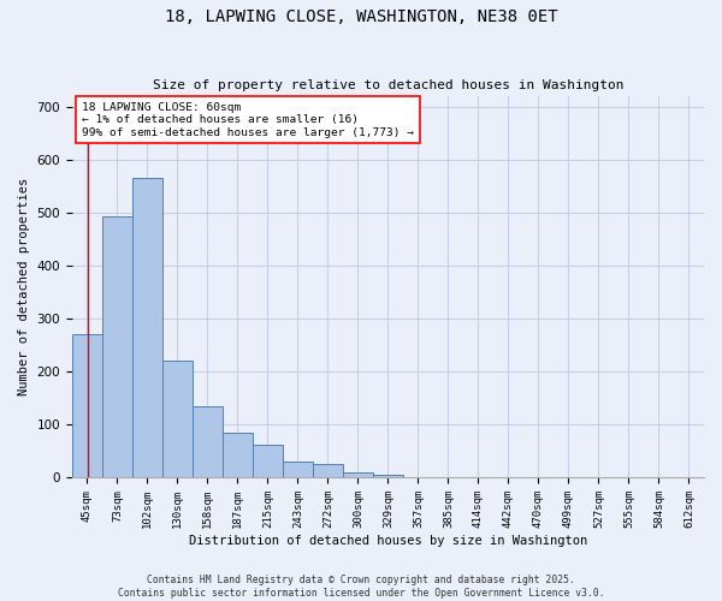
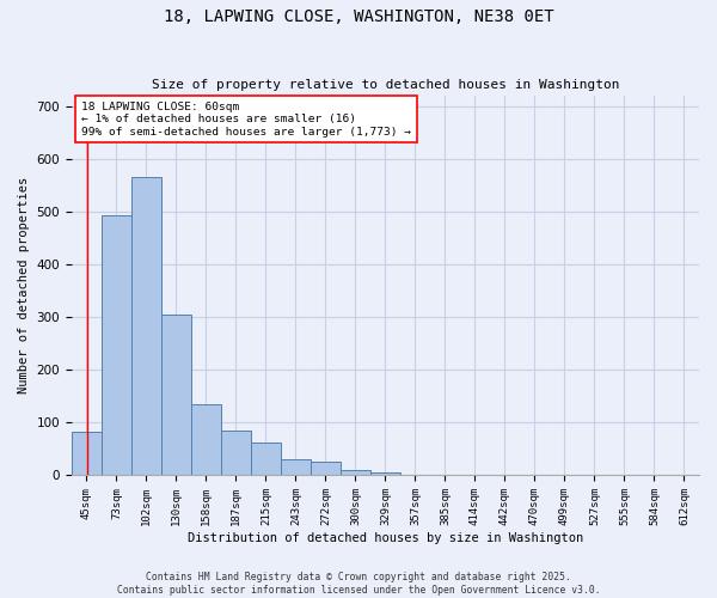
45sqm: 270 -> 83
130sqm: 220 -> 305
